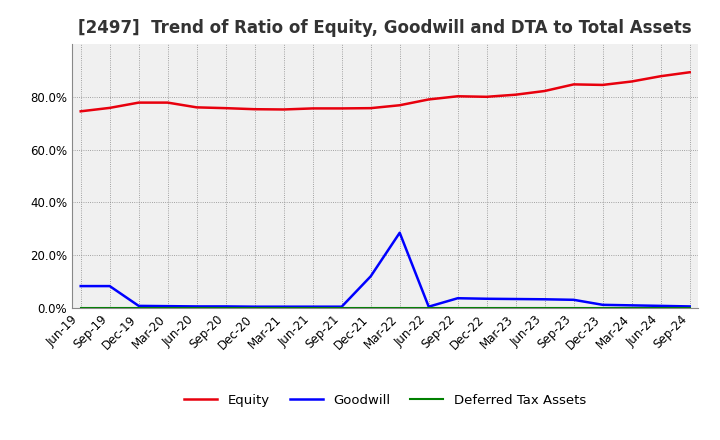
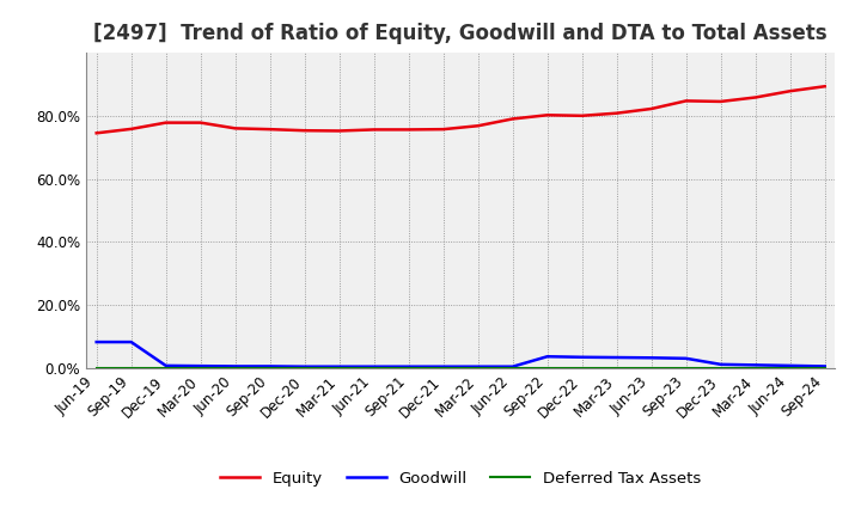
Goodwill/Dec-21: 12.0% -> 0.5%
Goodwill/Mar-22: 28.5% -> 0.5%
